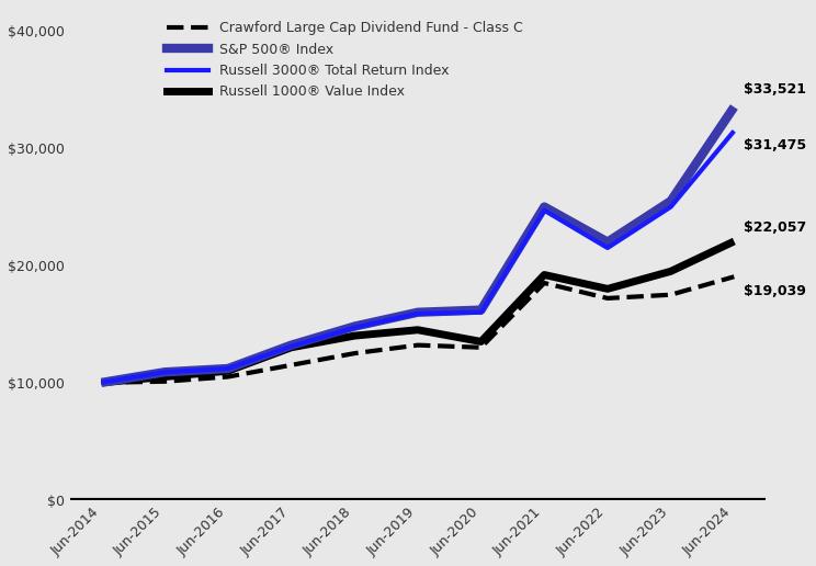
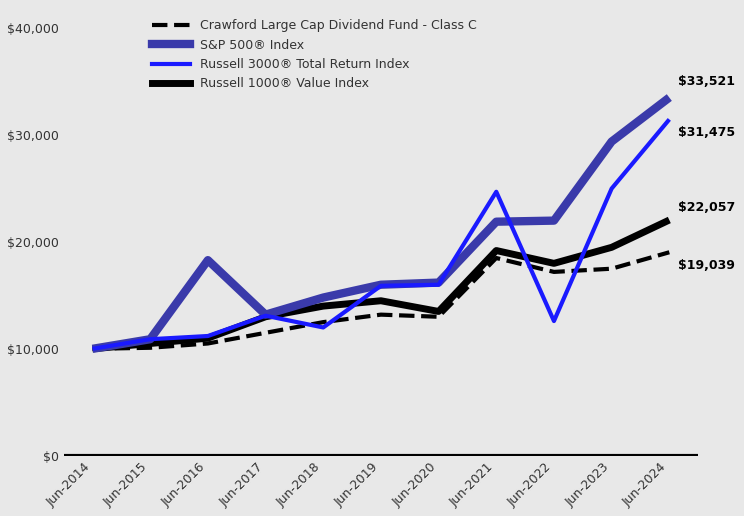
S&P 500® Index/Jun-2016: $11,200 -> $18,300
Russell 3000® Total Return Index/Jun-2018: $14,700 -> $12,000
S&P 500® Index/Jun-2021: $25,000 -> $21,900
Russell 3000® Total Return Index/Jun-2022: $21,500 -> $12,600
S&P 500® Index/Jun-2023: $25,500 -> $29,400
